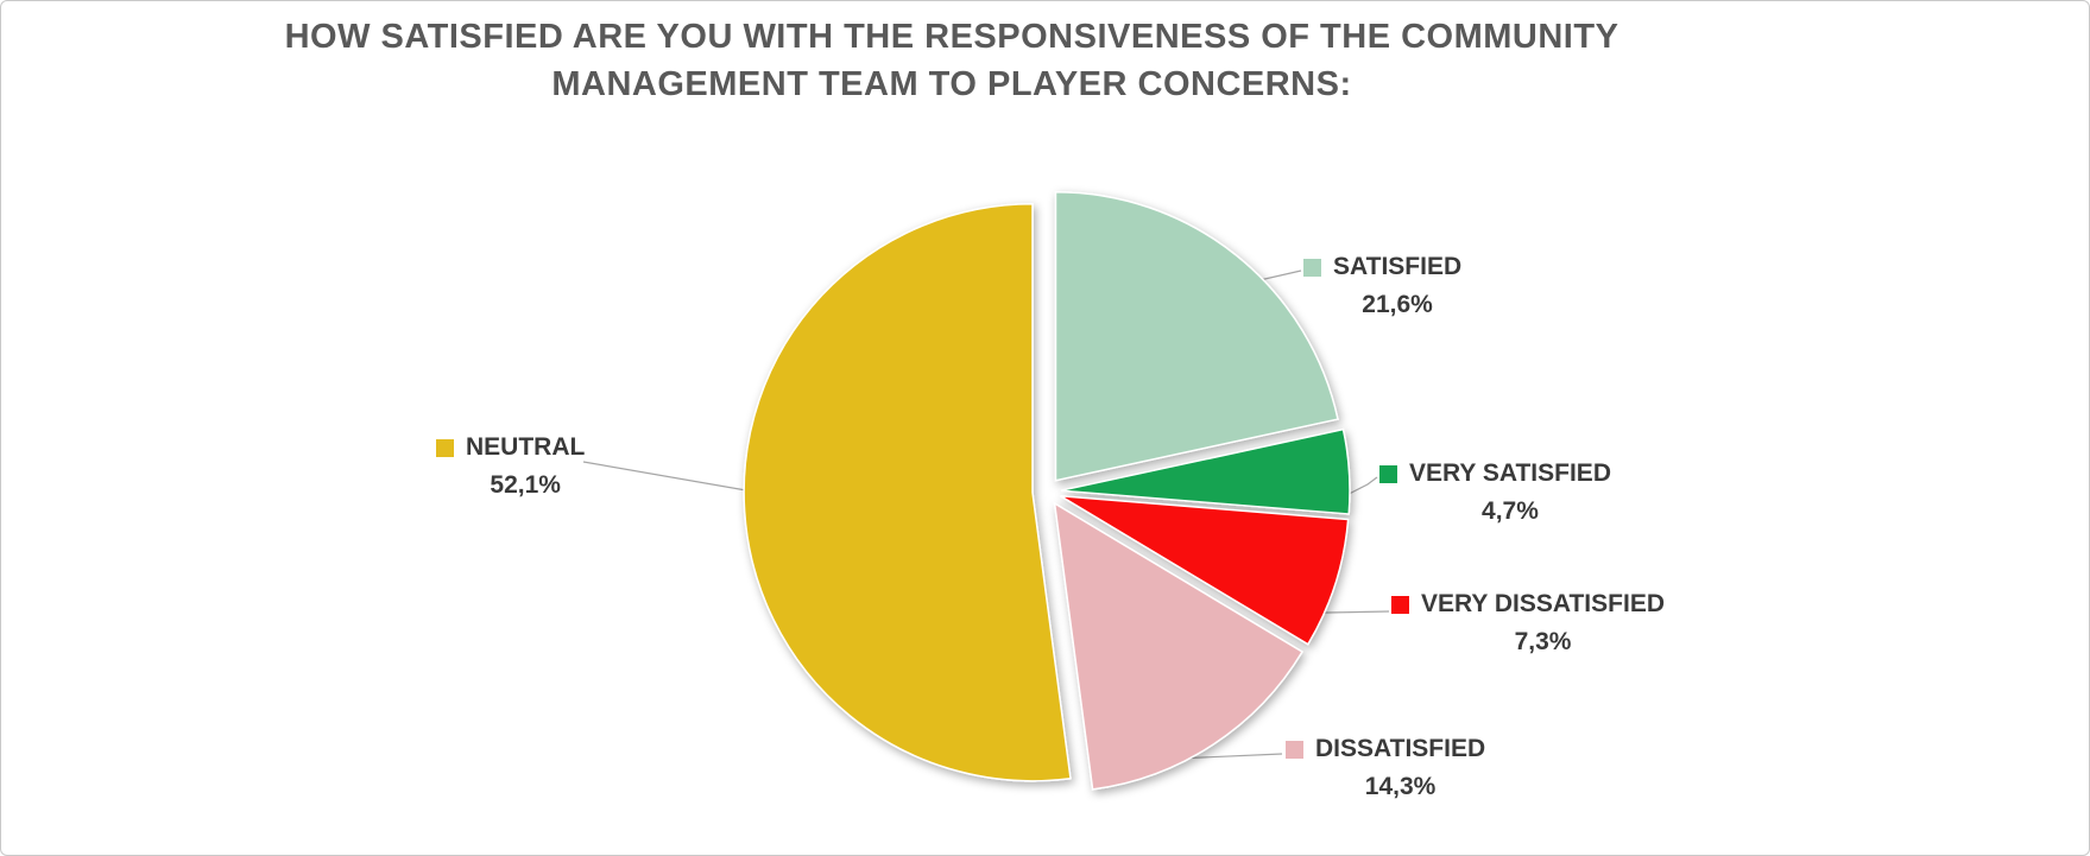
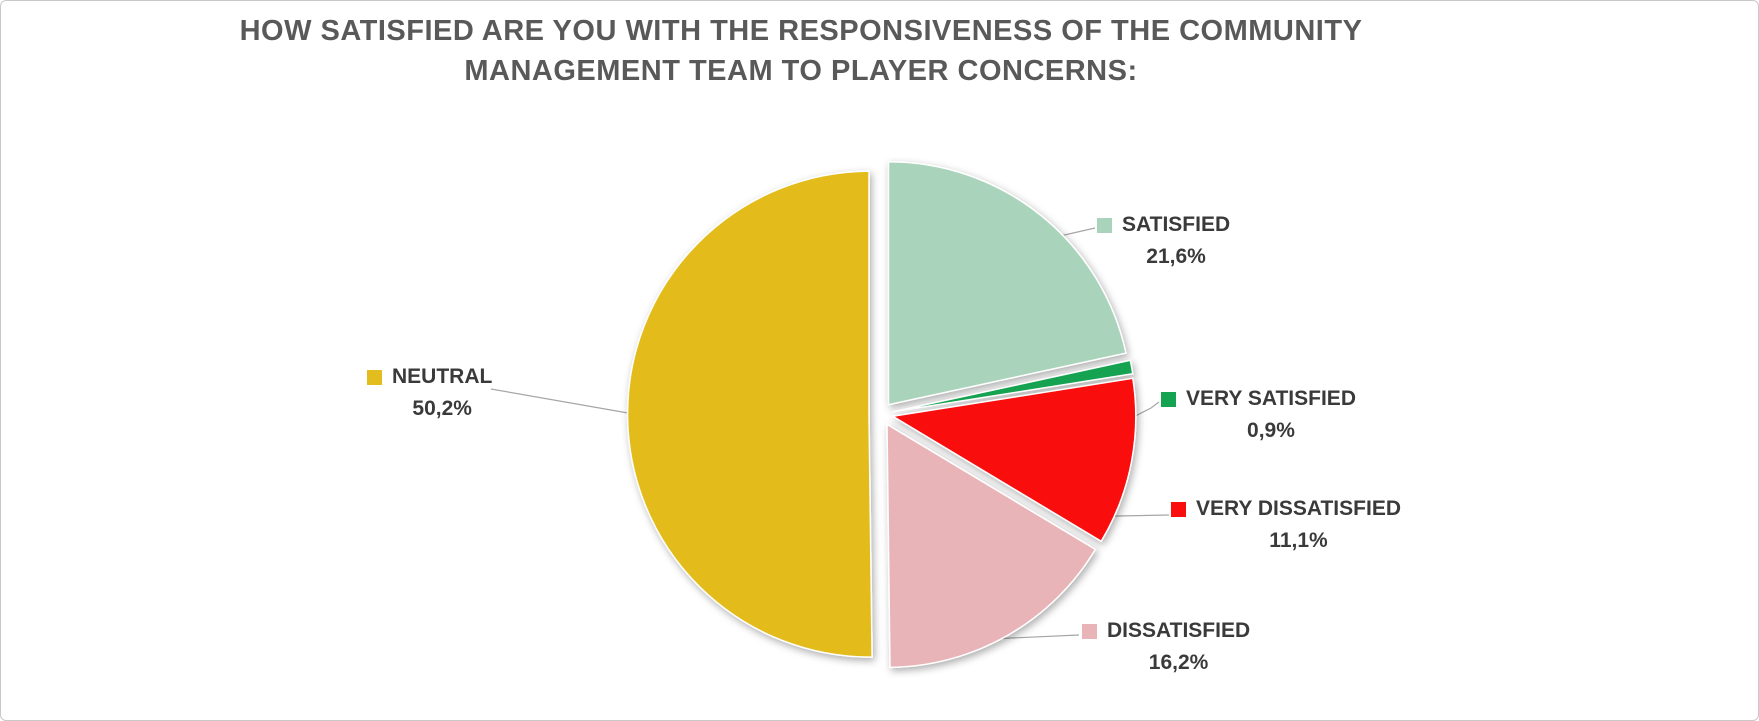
VERY SATISFIED: 4,7% -> 0,9%
VERY DISSATISFIED: 7,3% -> 11,1%
DISSATISFIED: 14,3% -> 16,2%
NEUTRAL: 52,1% -> 50,2%
